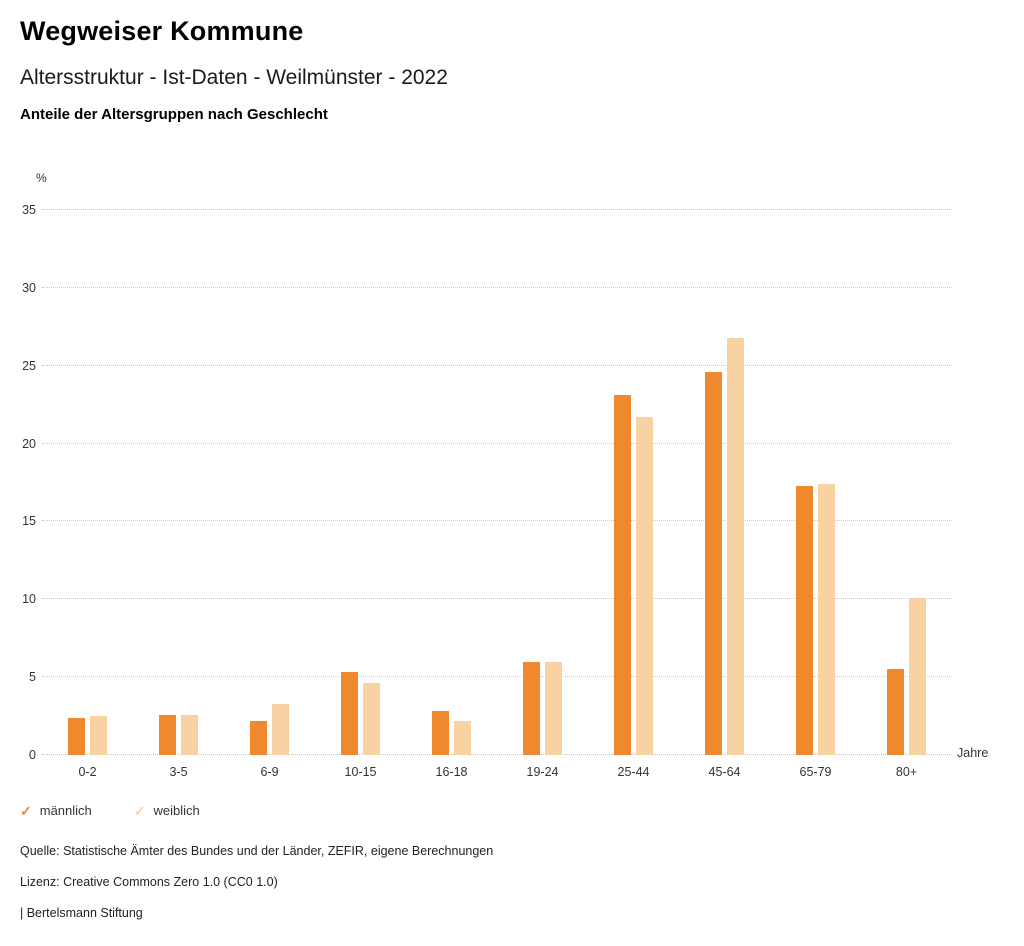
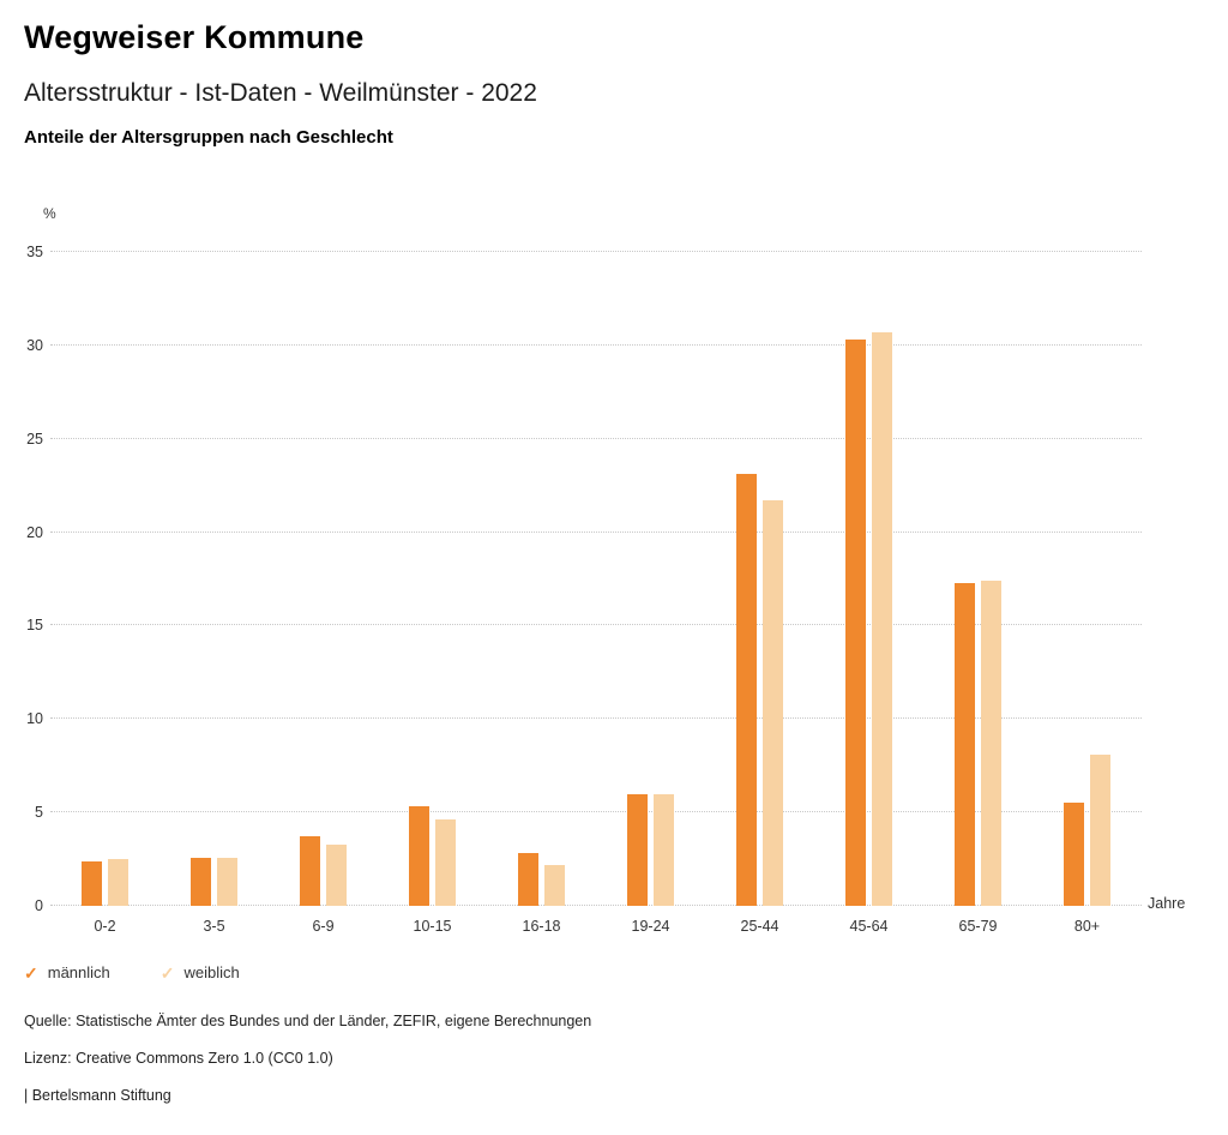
männlich/6-9: 2.2 -> 3.7
männlich/45-64: 24.6 -> 30.3
weiblich/45-64: 26.8 -> 30.7
weiblich/80+: 10.1 -> 8.1
